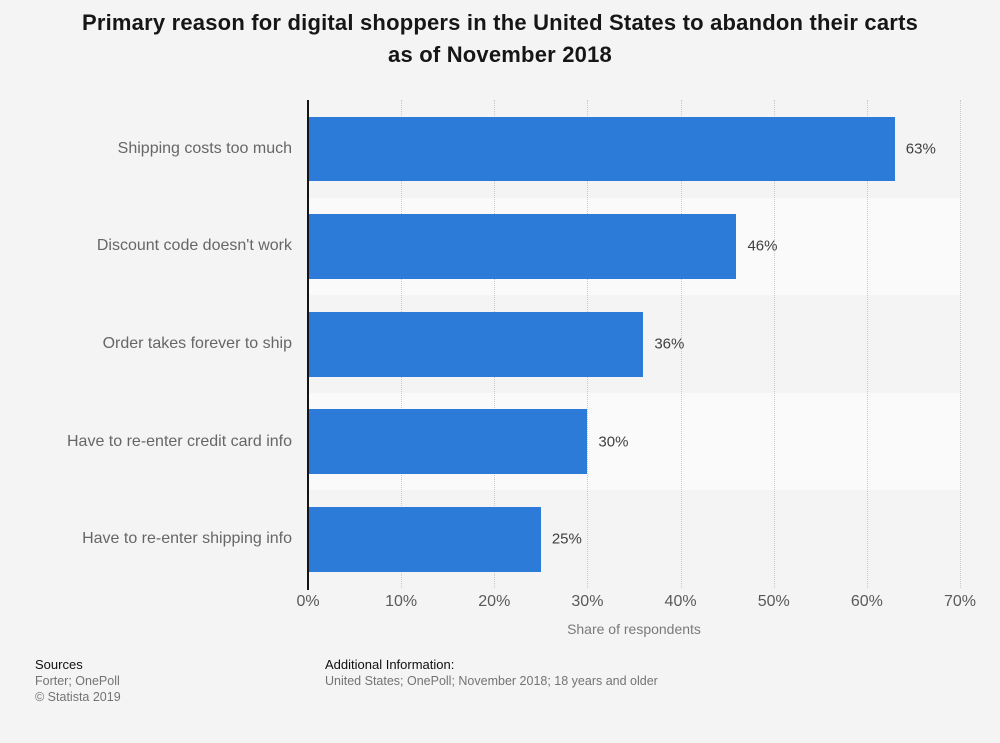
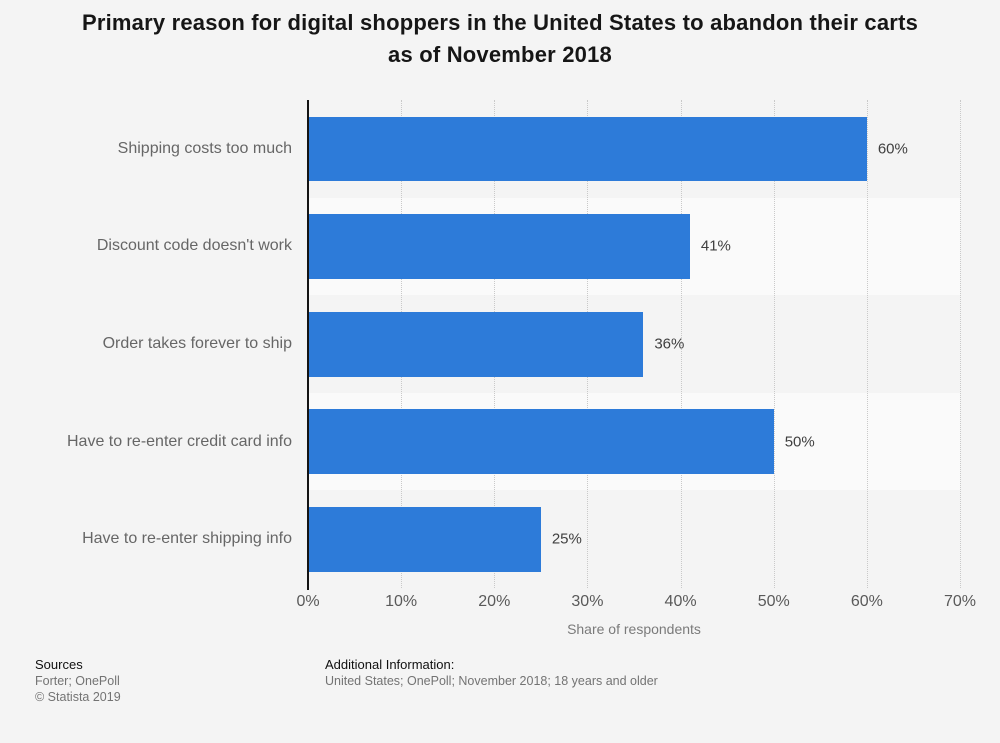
Shipping costs too much: 63% -> 60%
Discount code doesn't work: 46% -> 41%
Have to re-enter credit card info: 30% -> 50%
